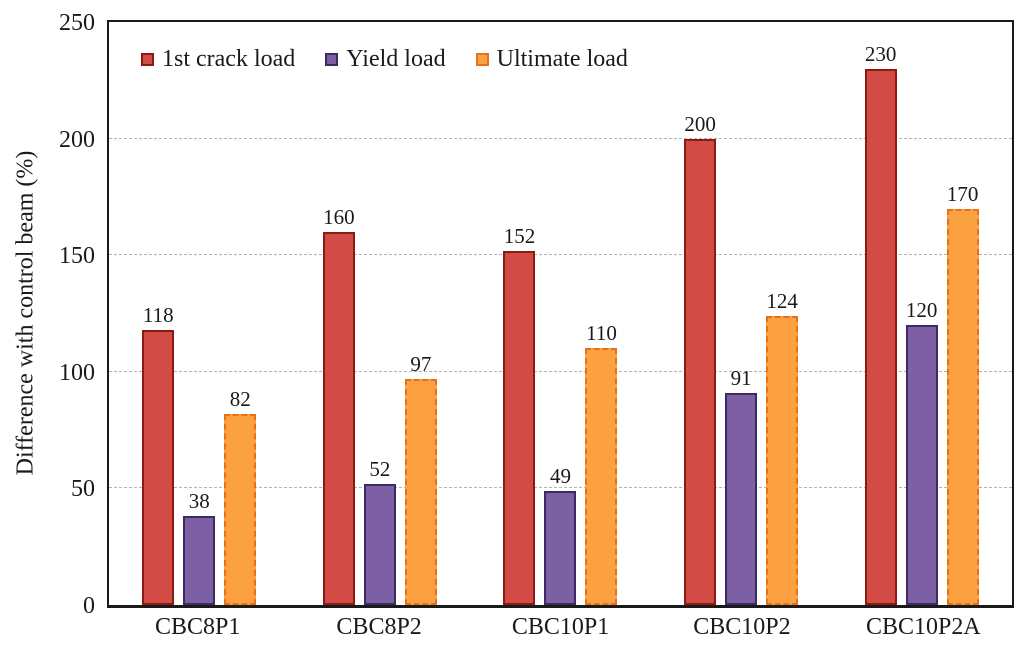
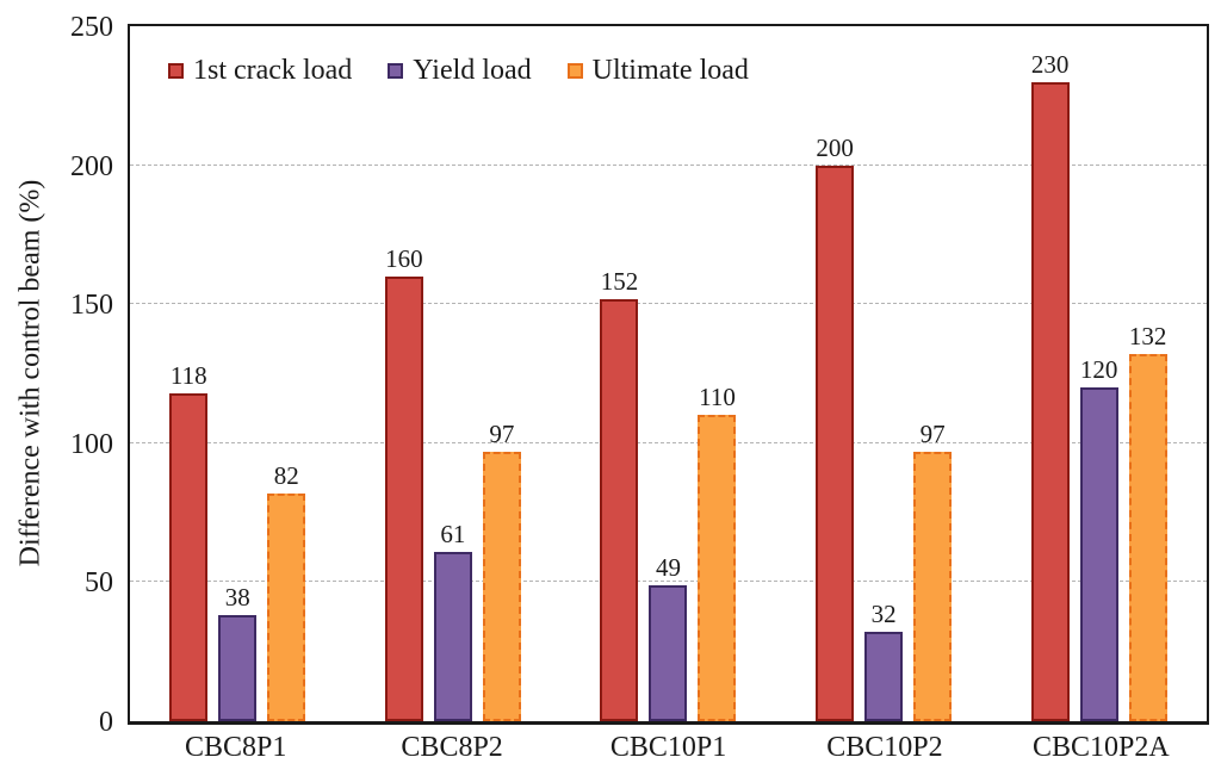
Yield load/CBC8P2: 52 -> 61
Yield load/CBC10P2: 91 -> 32
Ultimate load/CBC10P2: 124 -> 97
Ultimate load/CBC10P2A: 170 -> 132
